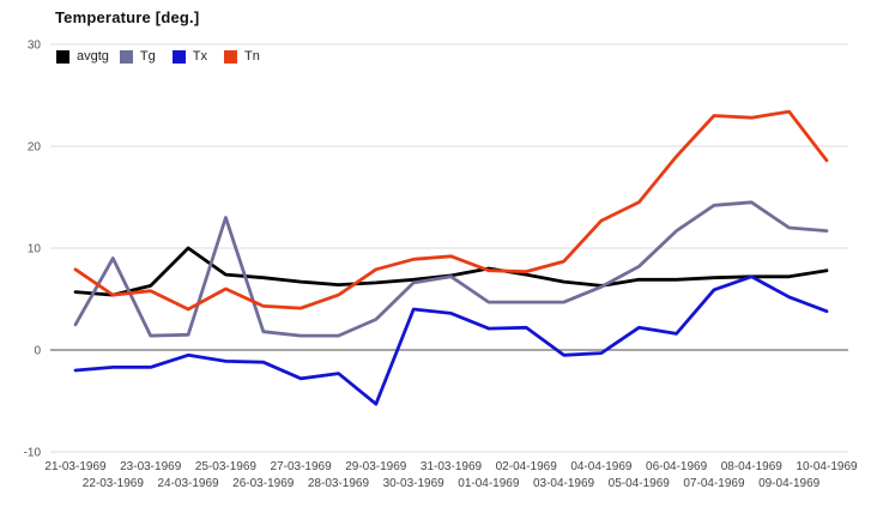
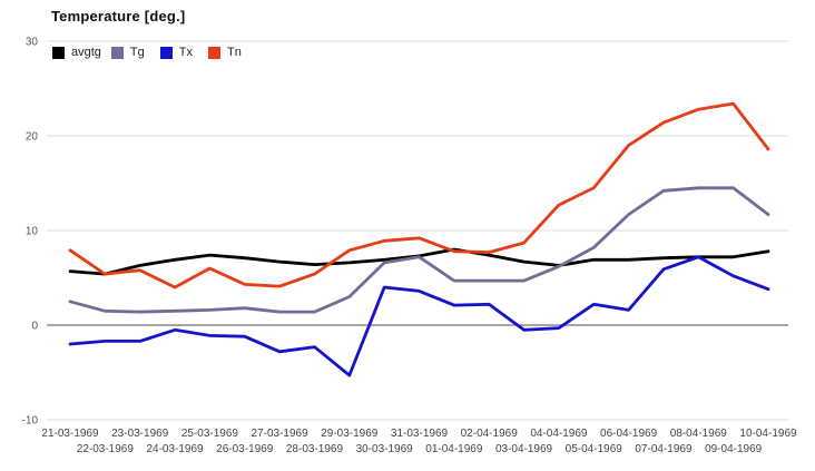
Tg/22-03-1969: 9 -> 2
avgtg/24-03-1969: 10 -> 7
Tg/25-03-1969: 13 -> 2
Tn/07-04-1969: 23 -> 21
Tg/09-04-1969: 12 -> 14
